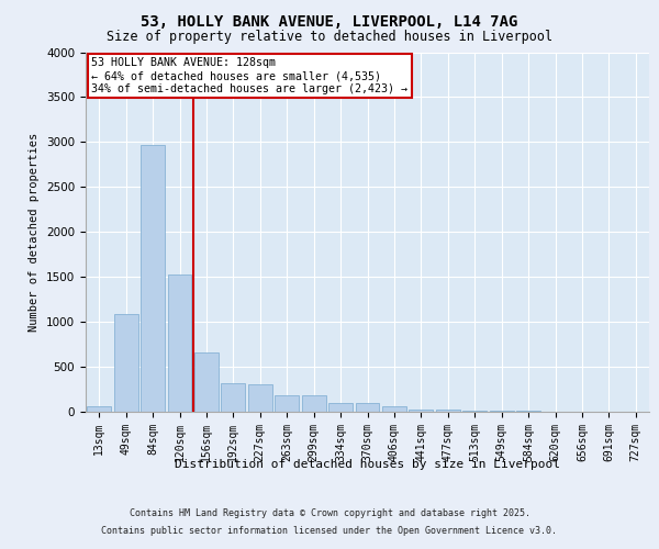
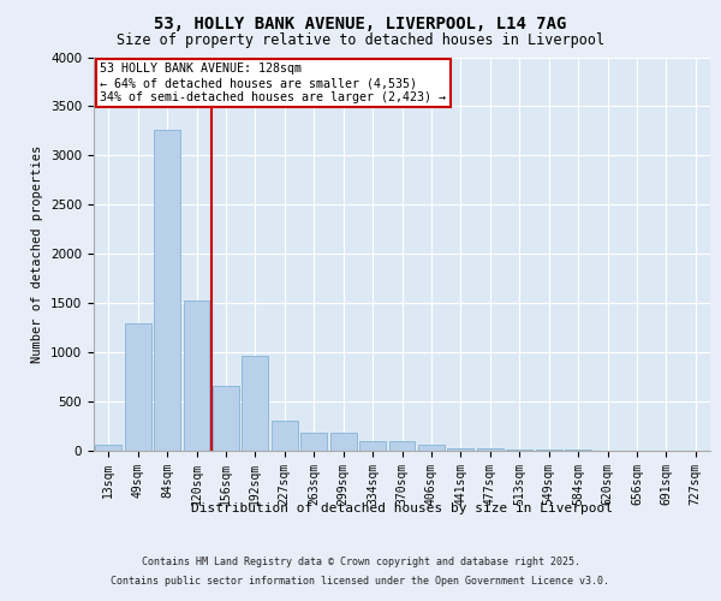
49sqm: 1090 -> 1300
84sqm: 2970 -> 3260
192sqm: 320 -> 960
